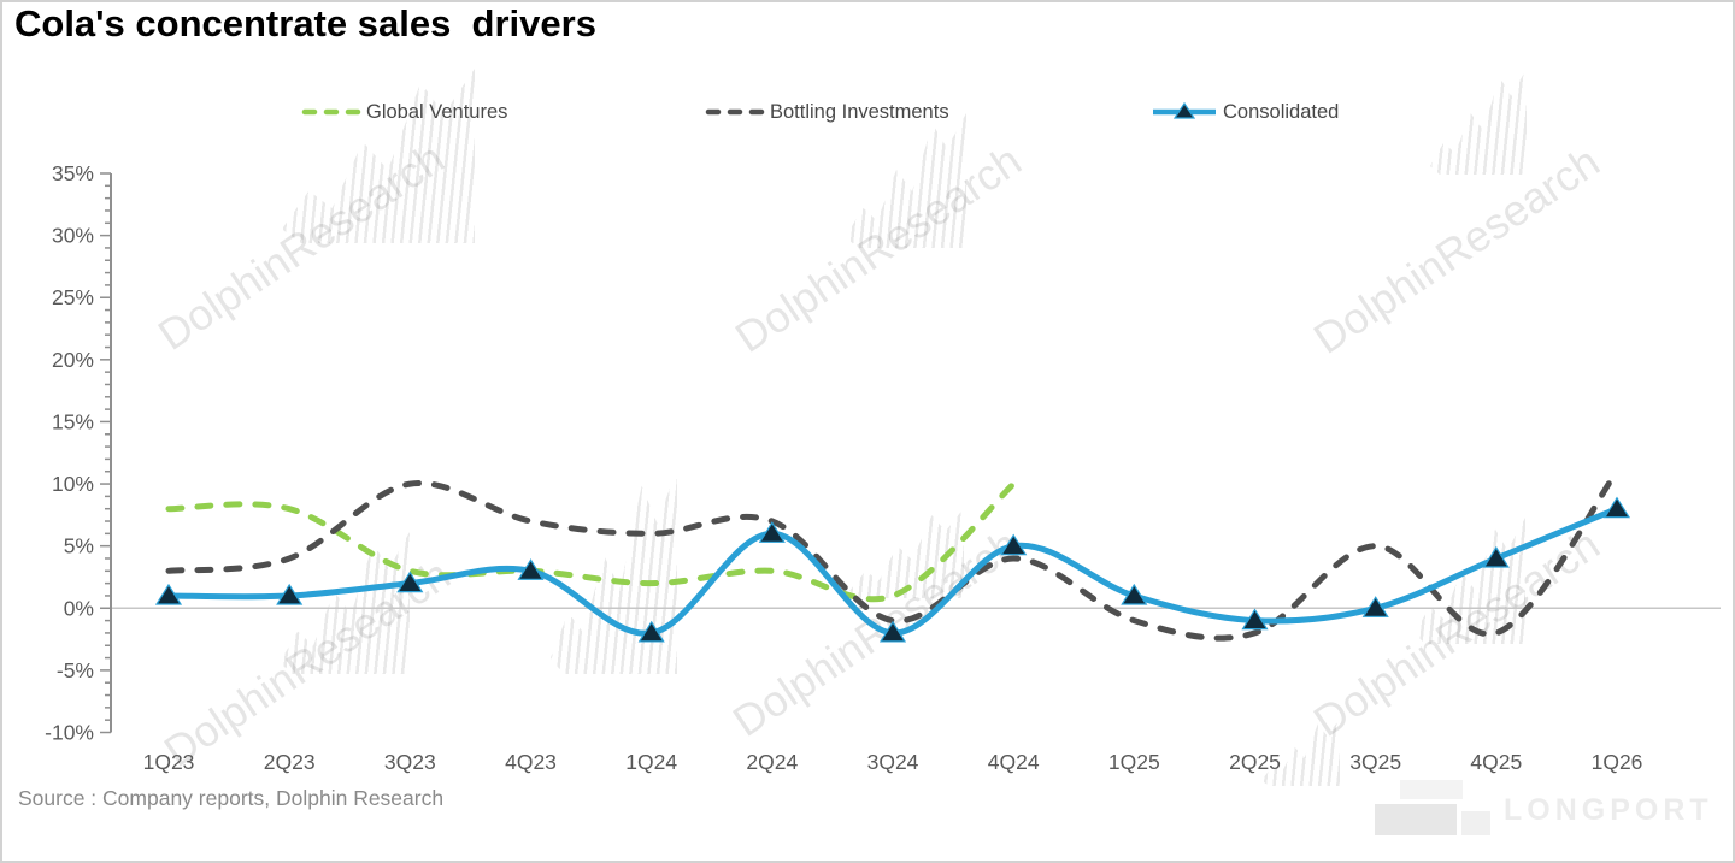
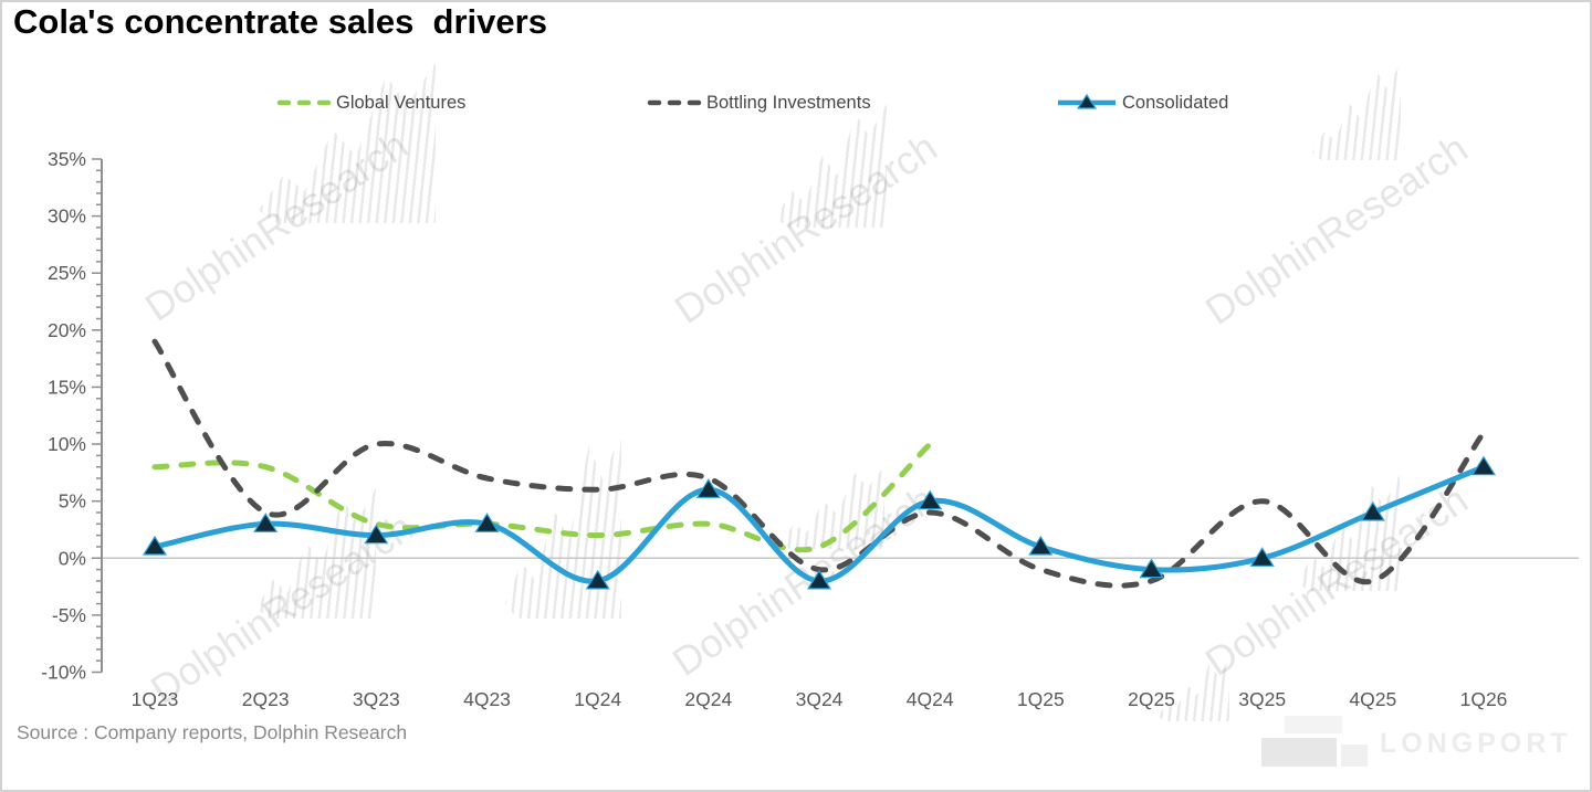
Bottling Investments/1Q23: 3% -> 19%
Consolidated/2Q23: 1% -> 3%
